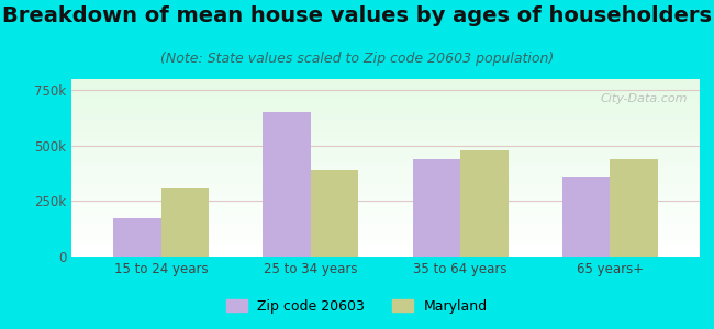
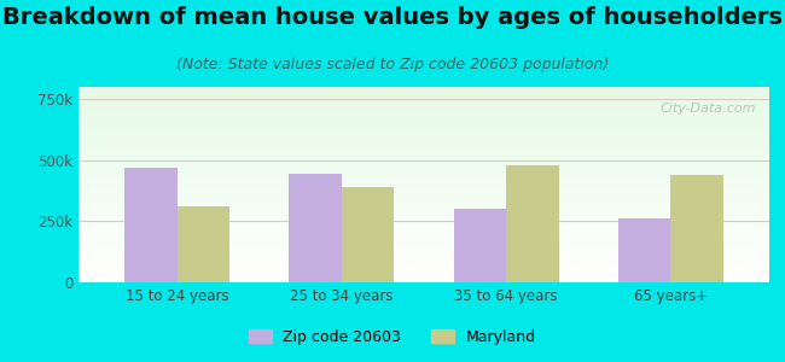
Zip code 20603/15 to 24 years: 175k -> 470k
Zip code 20603/25 to 34 years: 650k -> 445k
Zip code 20603/35 to 64 years: 440k -> 300k
Zip code 20603/65 years+: 360k -> 260k
